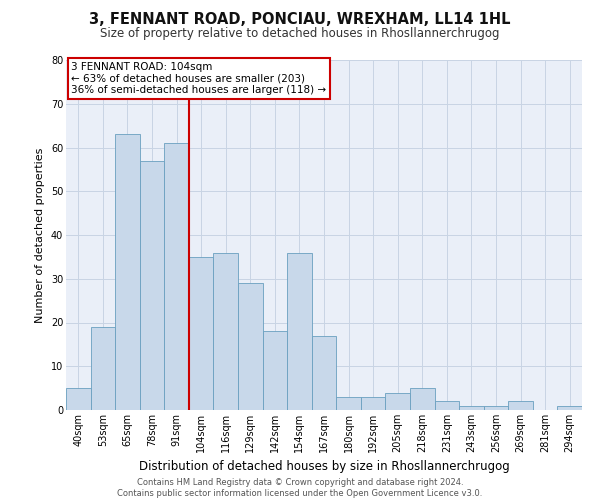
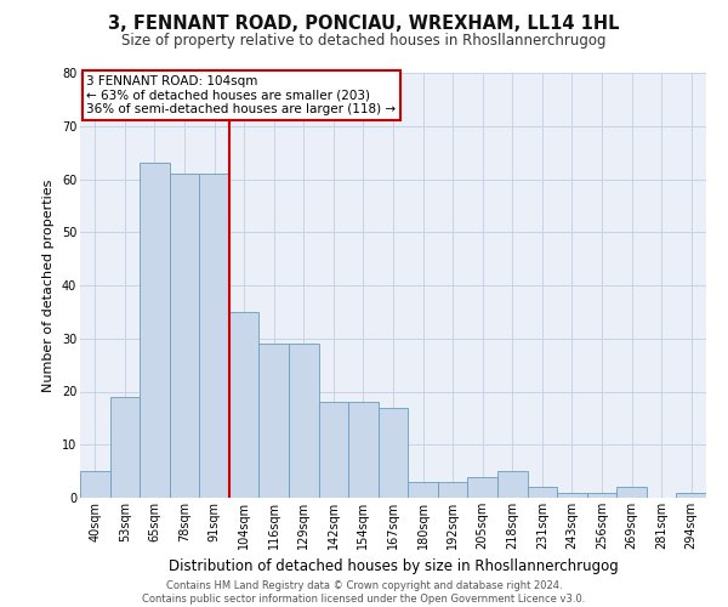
78sqm: 57 -> 61
116sqm: 36 -> 29
154sqm: 36 -> 18
